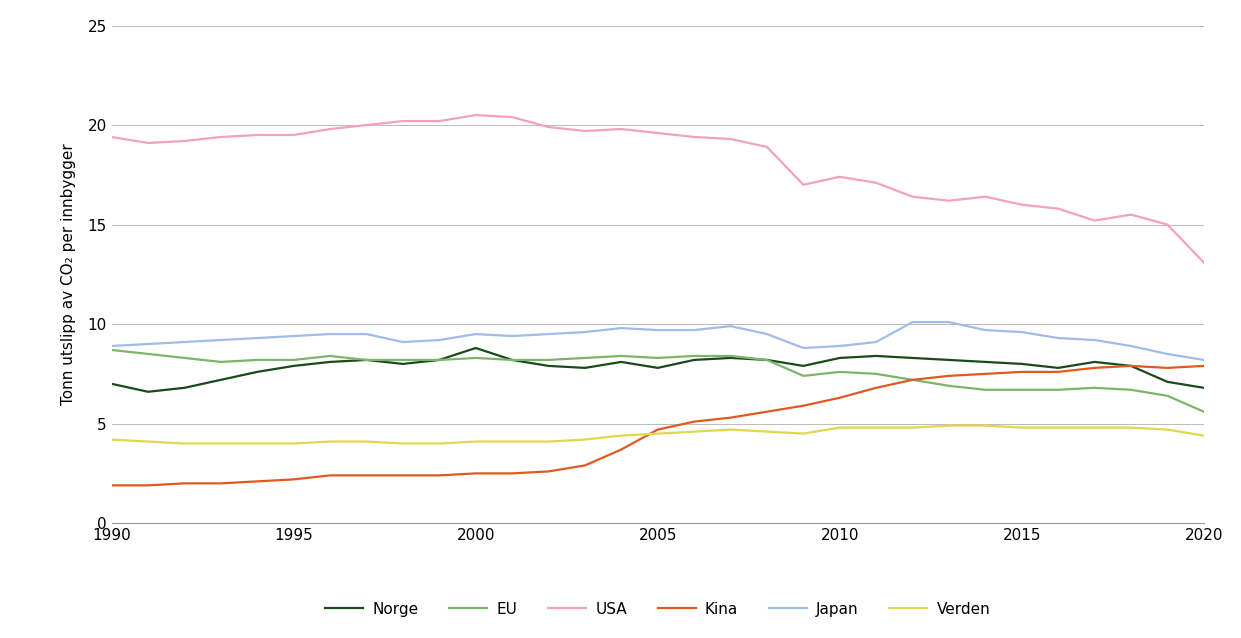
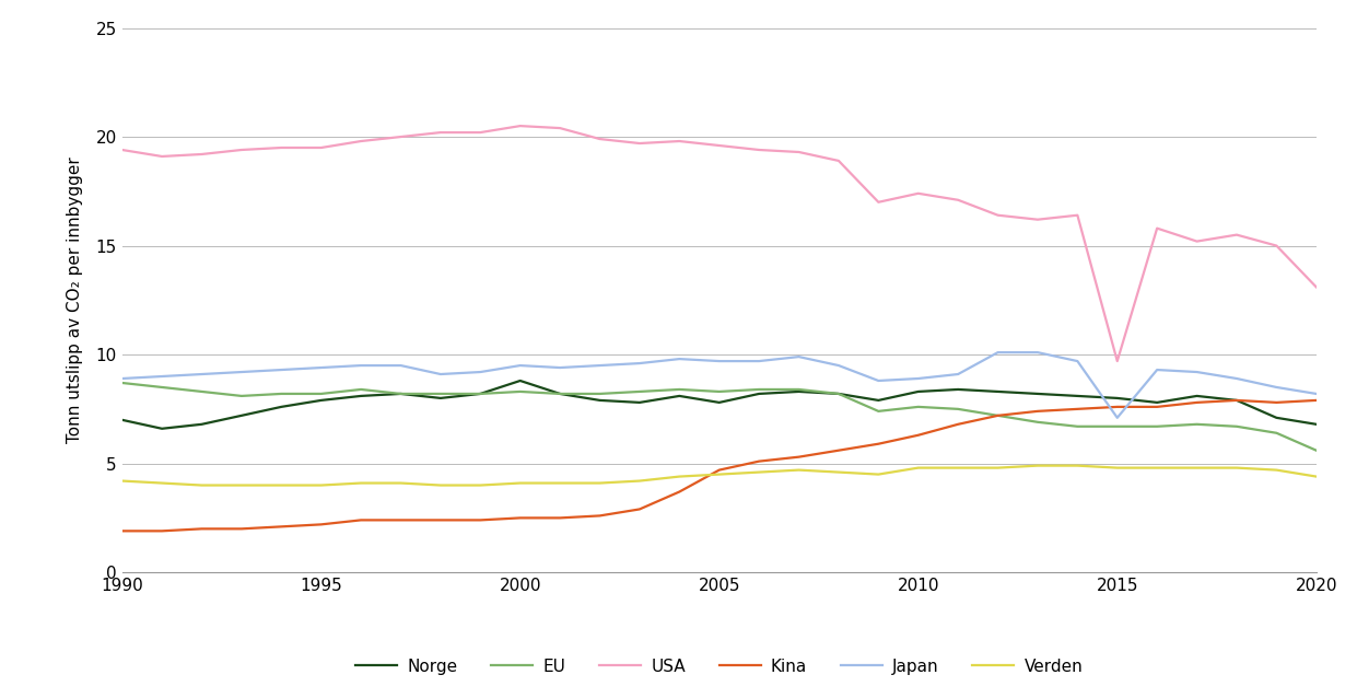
USA/2015: 16.0 -> 9.7
Japan/2015: 9.6 -> 7.1
